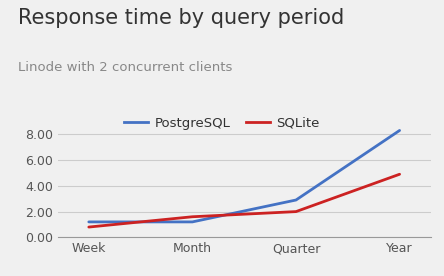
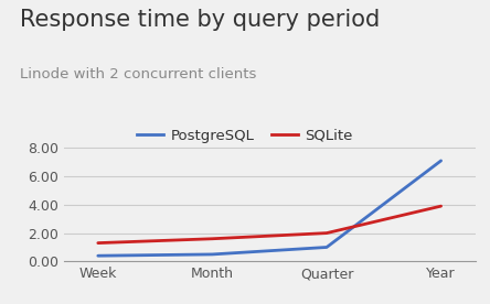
PostgreSQL/Week: 1.2 -> 0.4
SQLite/Week: 0.8 -> 1.3
PostgreSQL/Month: 1.2 -> 0.5
PostgreSQL/Quarter: 2.9 -> 1.0
PostgreSQL/Year: 8.3 -> 7.1
SQLite/Year: 4.9 -> 3.9
